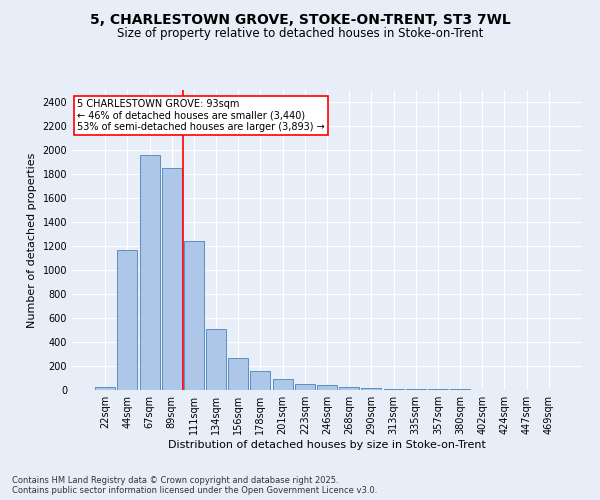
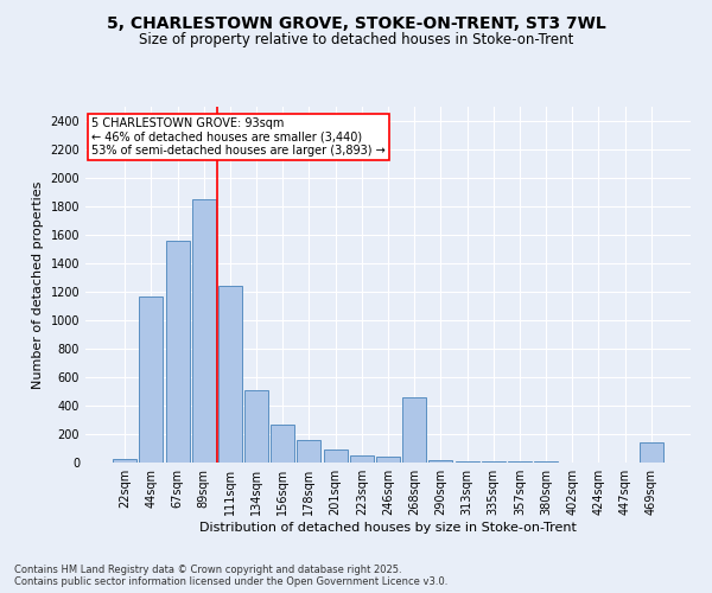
67sqm: 1960 -> 1560
268sqm: 20 -> 460
469sqm: 0 -> 140
